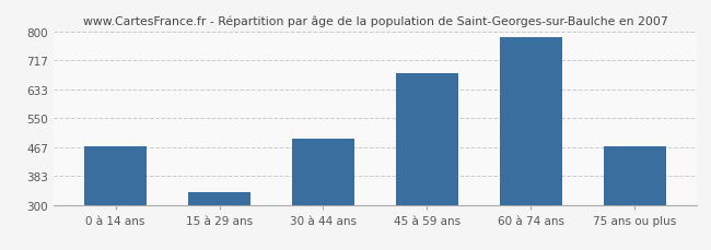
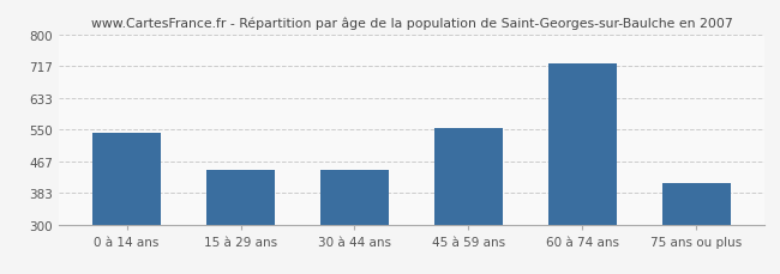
0 à 14 ans: 470 -> 540
15 à 29 ans: 335 -> 445
30 à 44 ans: 490 -> 445
45 à 59 ans: 680 -> 555
60 à 74 ans: 785 -> 725
75 ans ou plus: 470 -> 410
